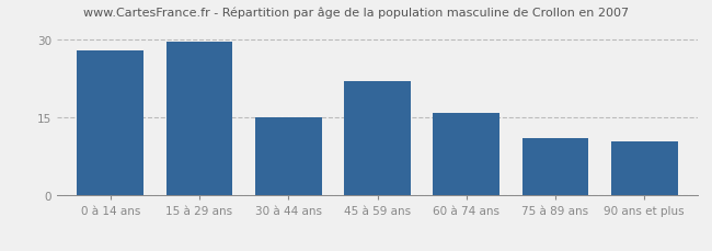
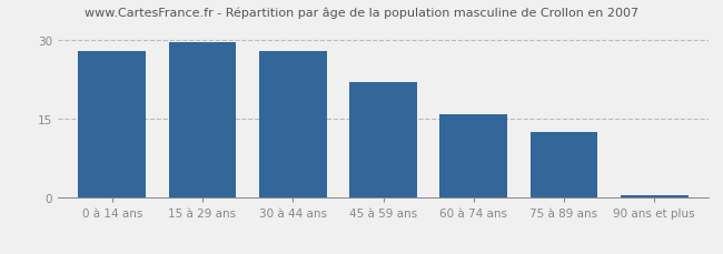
30 à 44 ans: 15.0 -> 28.0
75 à 89 ans: 11.0 -> 12.5
90 ans et plus: 10.5 -> 0.5
